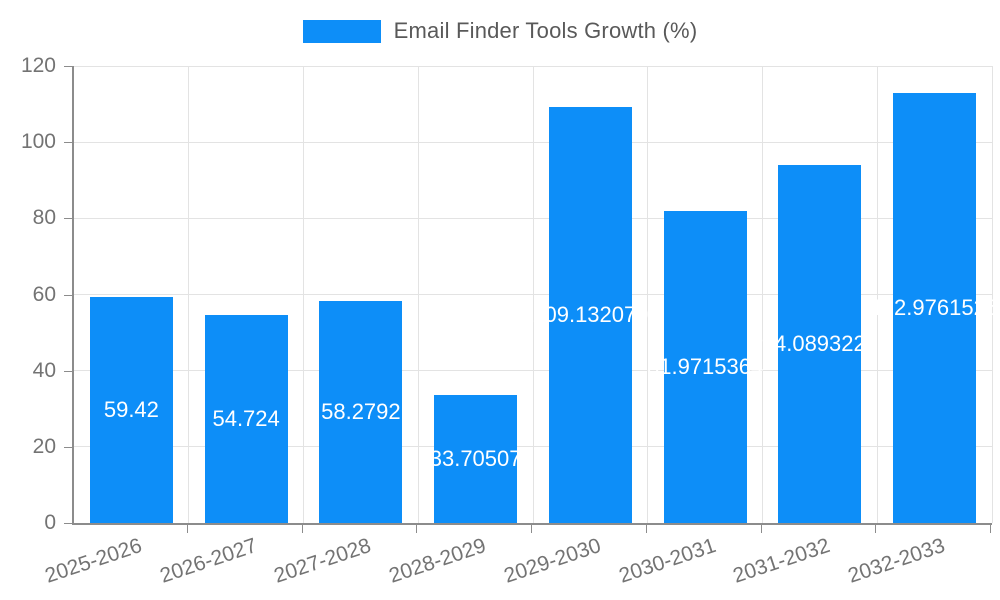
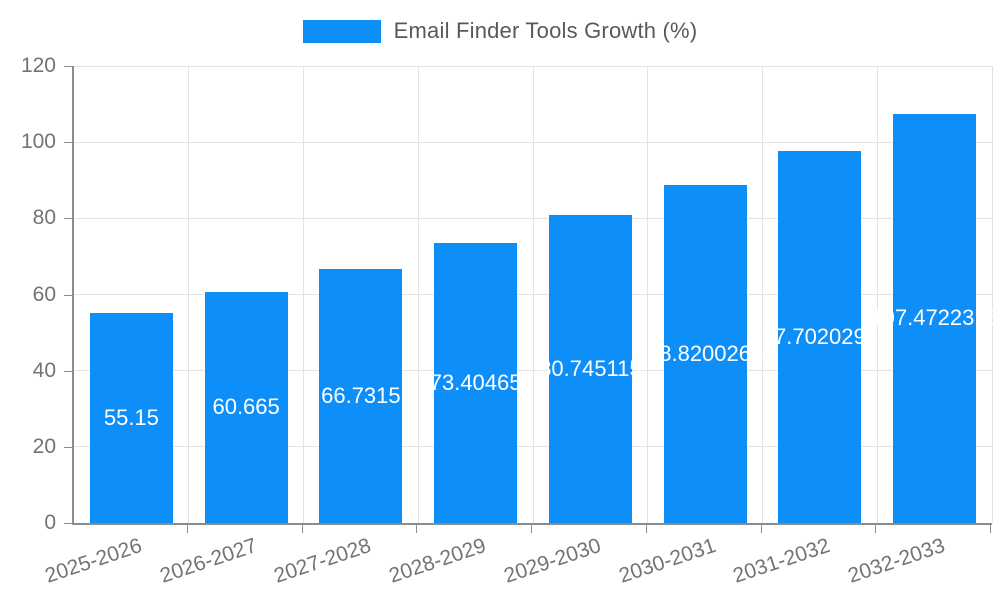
2025-2026: 59.42 -> 55.15
2026-2027: 54.724 -> 60.665
2027-2028: 58.2792 -> 66.7315
2028-2029: 33.70507 -> 73.40465
2029-2030: 109.132079 -> 80.745115
2030-2031: 81.9715364 -> 88.8200265
2031-2032: 94.0893229 -> 97.7020294
2032-2033: 112.9761525 -> 107.4722318
